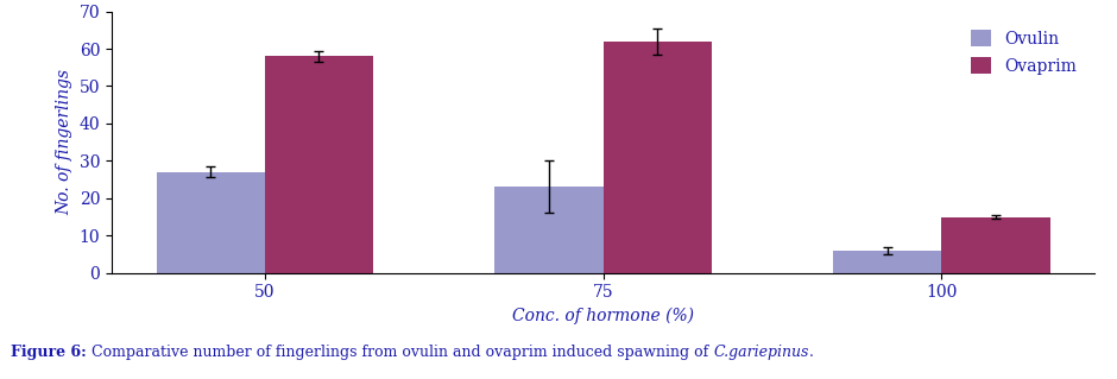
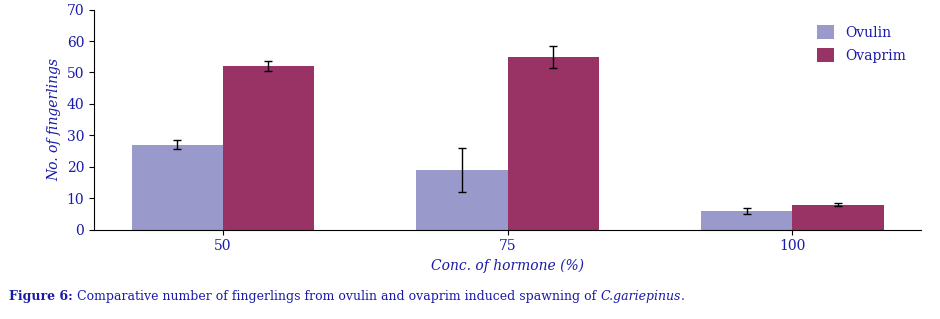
Ovaprim/50: 58 -> 52
Ovulin/75: 23 -> 19
Ovaprim/75: 62 -> 55
Ovaprim/100: 15 -> 8
